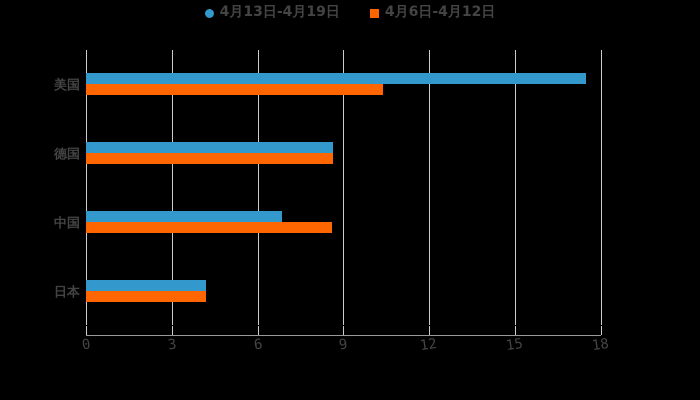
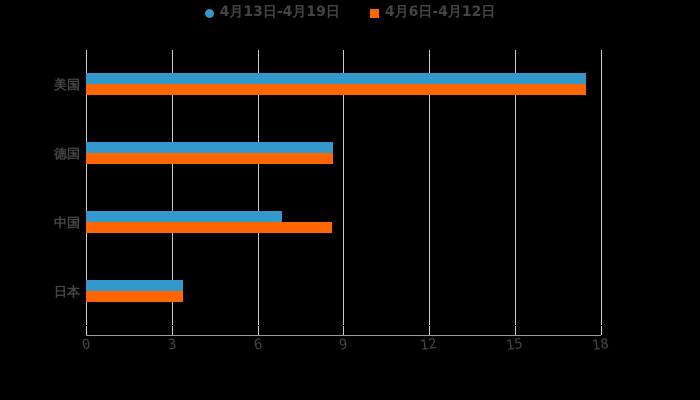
4月6日-4月12日/美国: 10.4 -> 17.5
4月13日-4月19日/日本: 4.2 -> 3.4
4月6日-4月12日/日本: 4.2 -> 3.4
